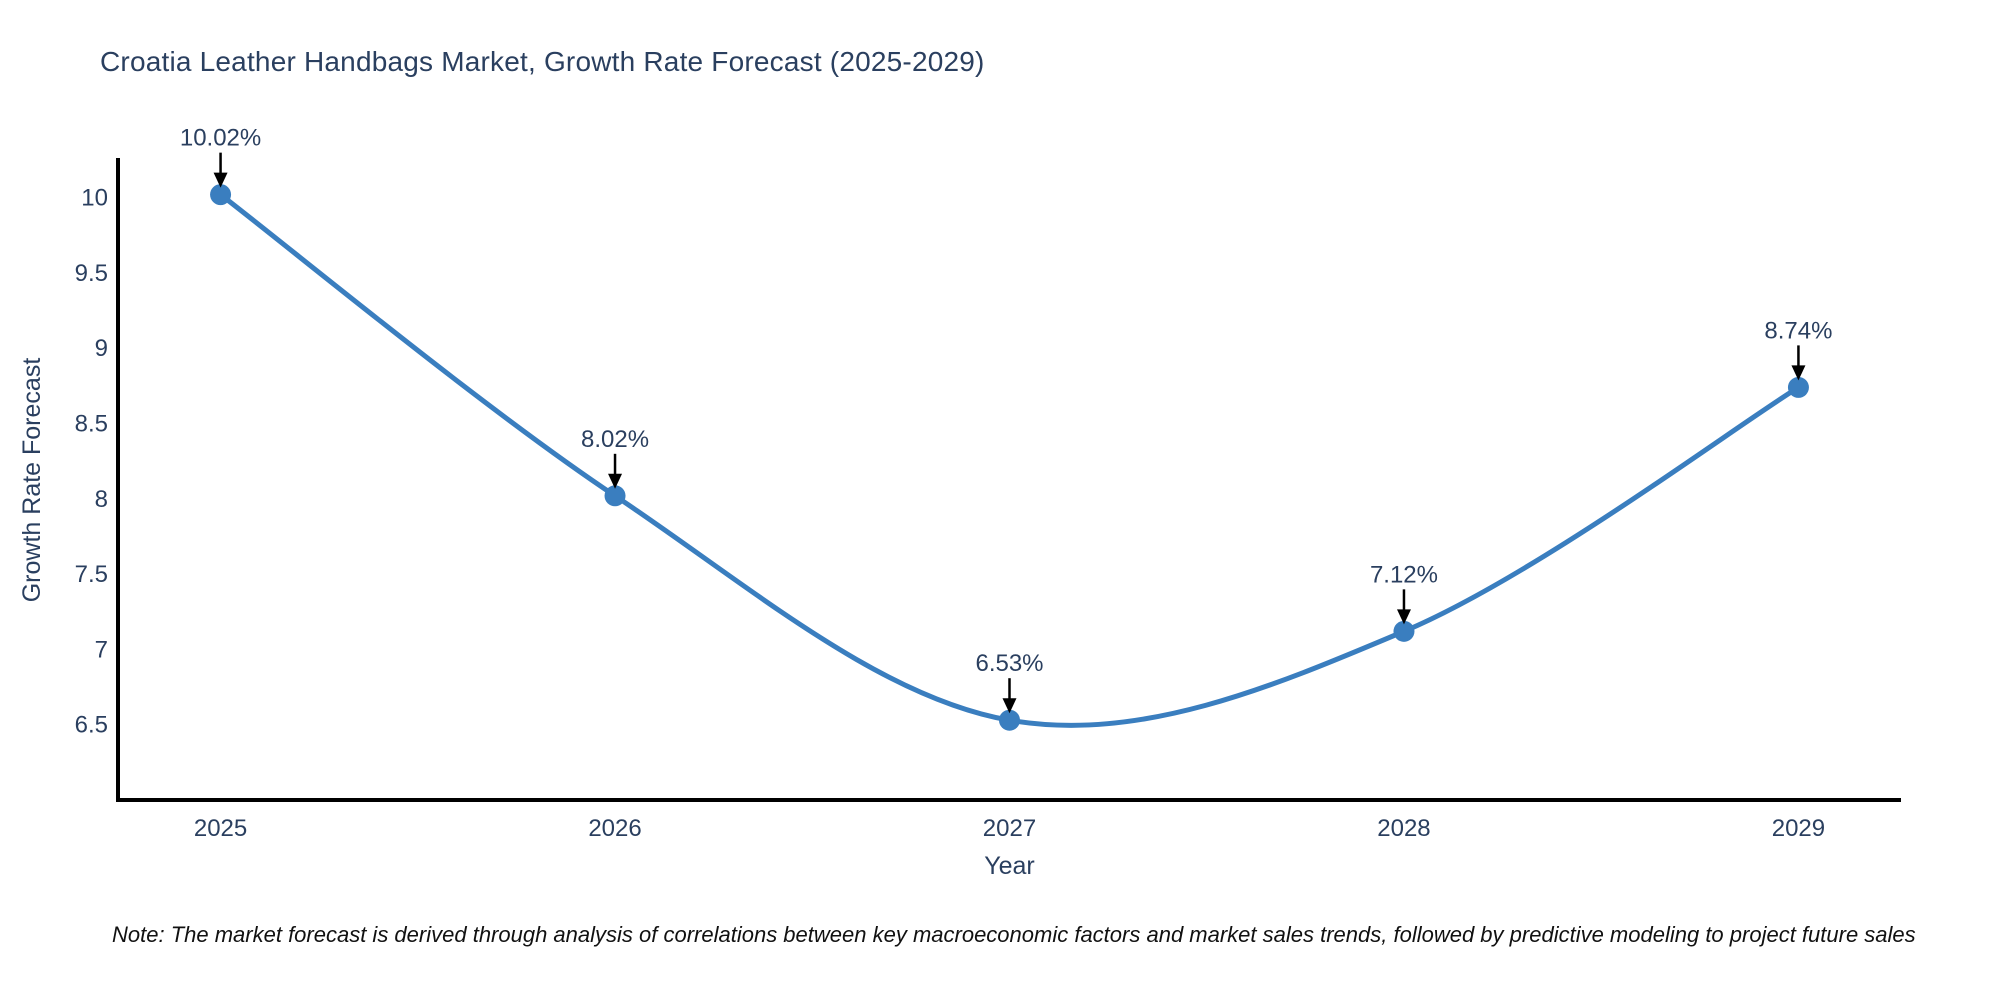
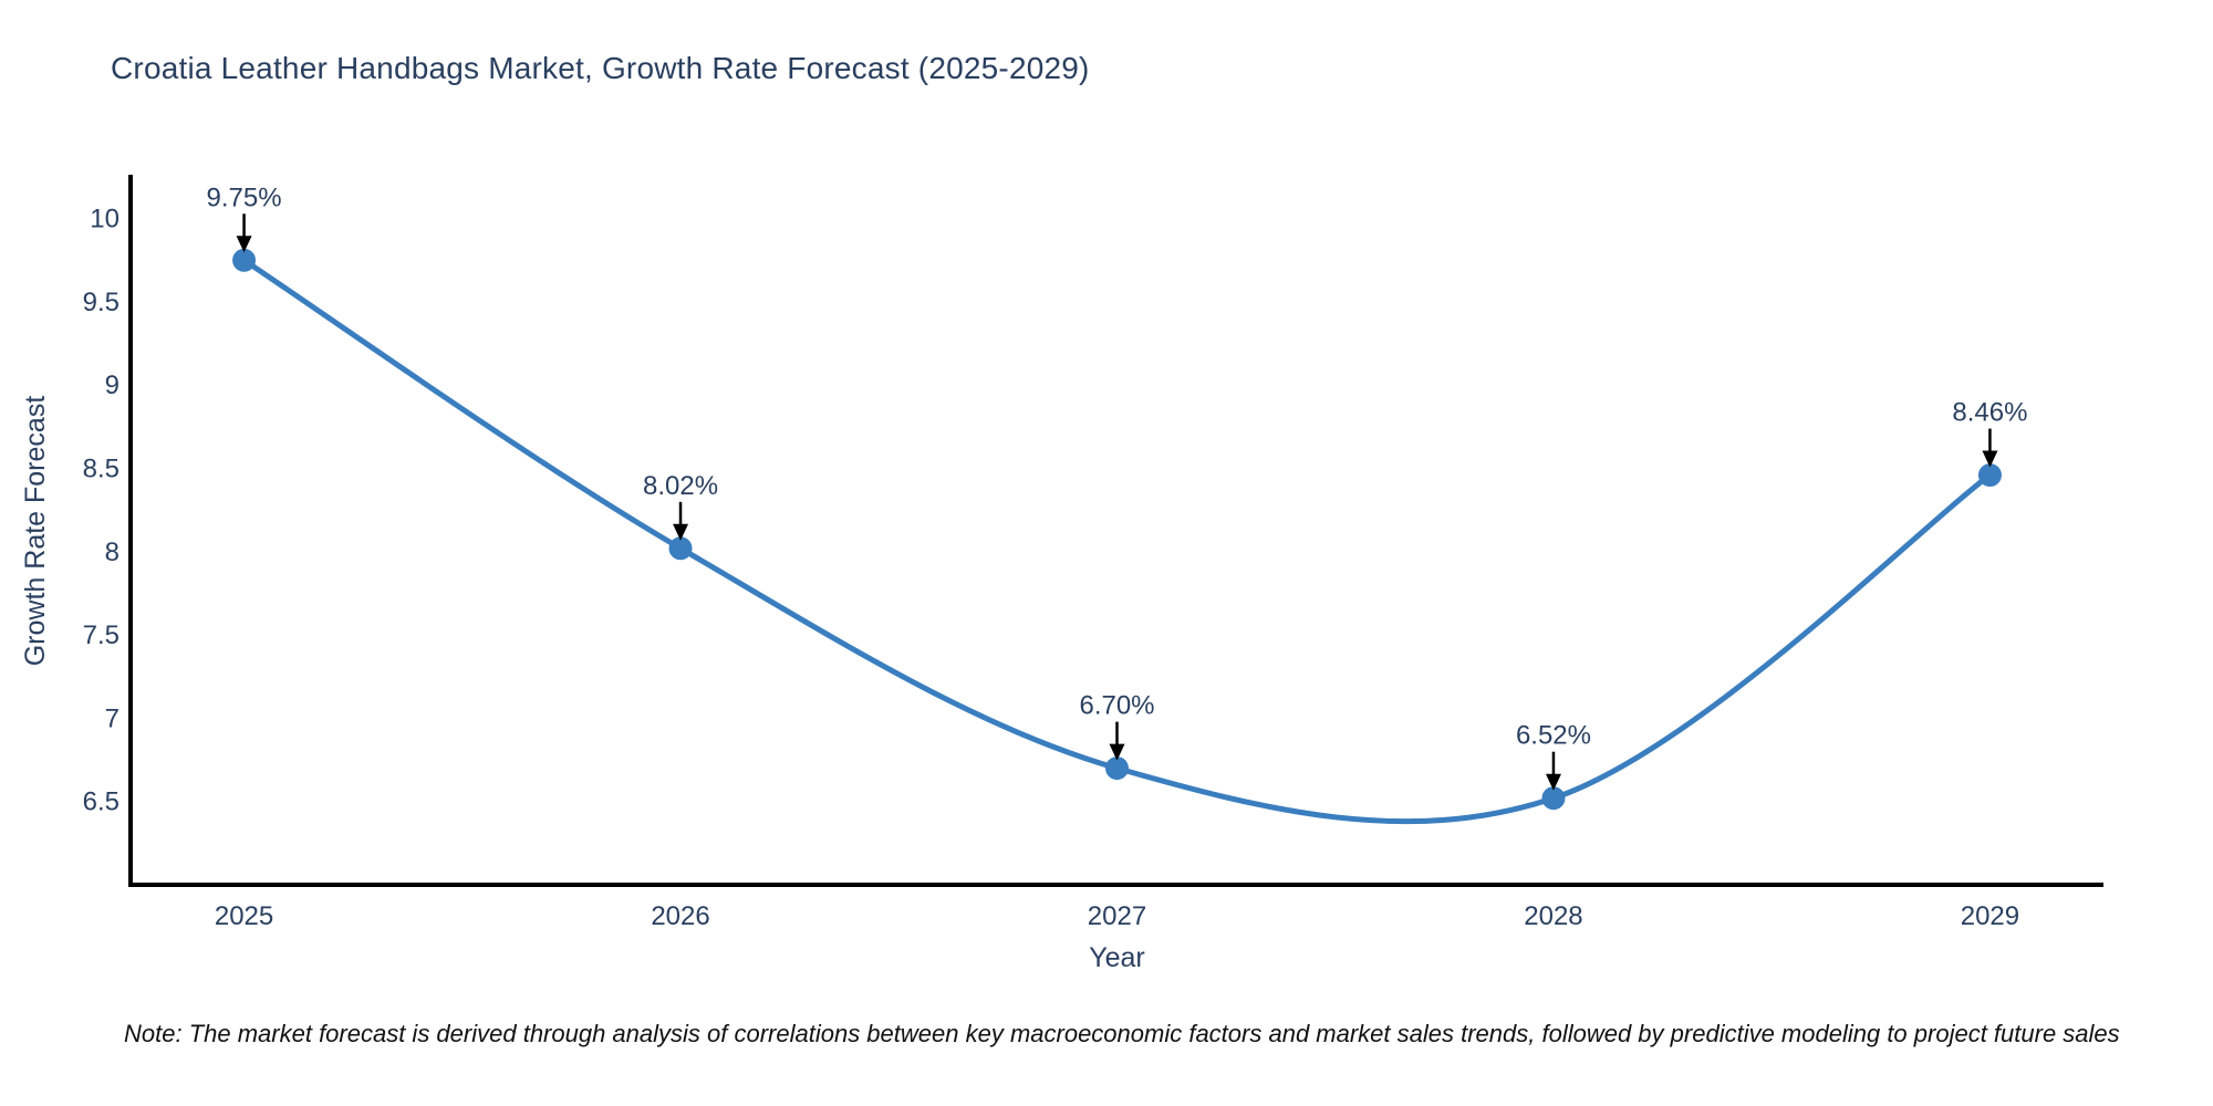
2025: 10.02% -> 9.75%
2027: 6.53% -> 6.70%
2028: 7.12% -> 6.52%
2029: 8.74% -> 8.46%
